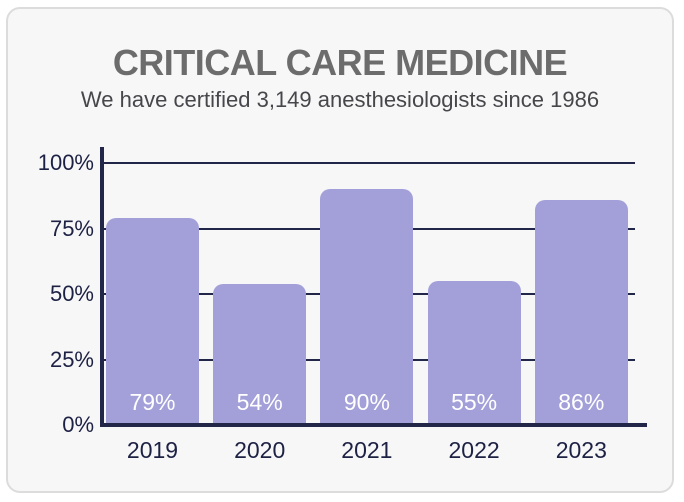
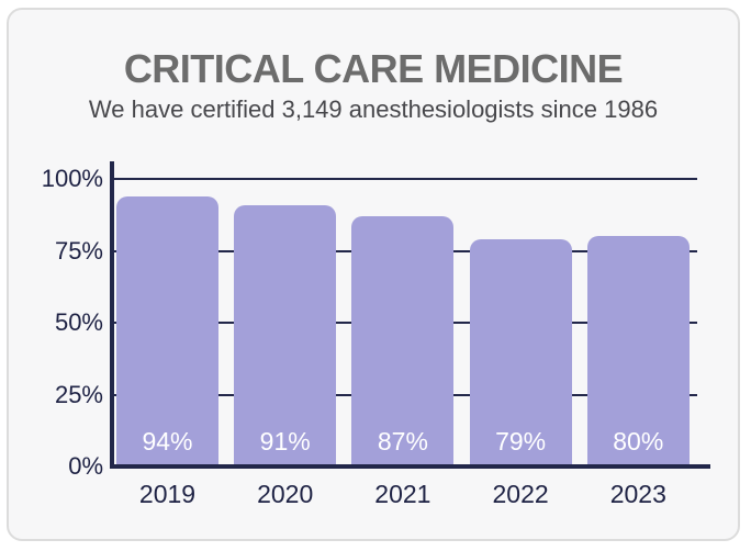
2019: 79% -> 94%
2020: 54% -> 91%
2021: 90% -> 87%
2022: 55% -> 79%
2023: 86% -> 80%
